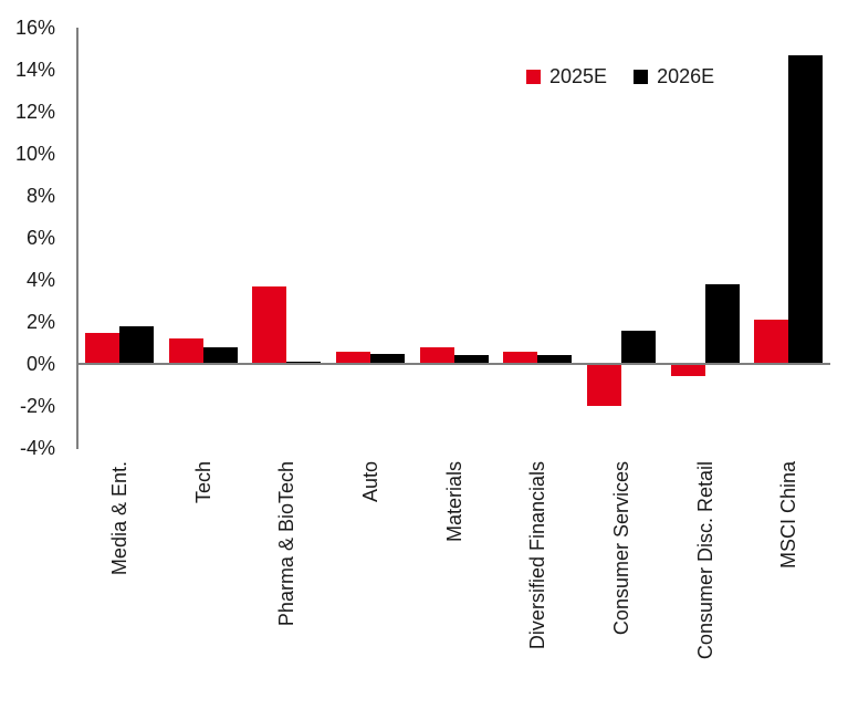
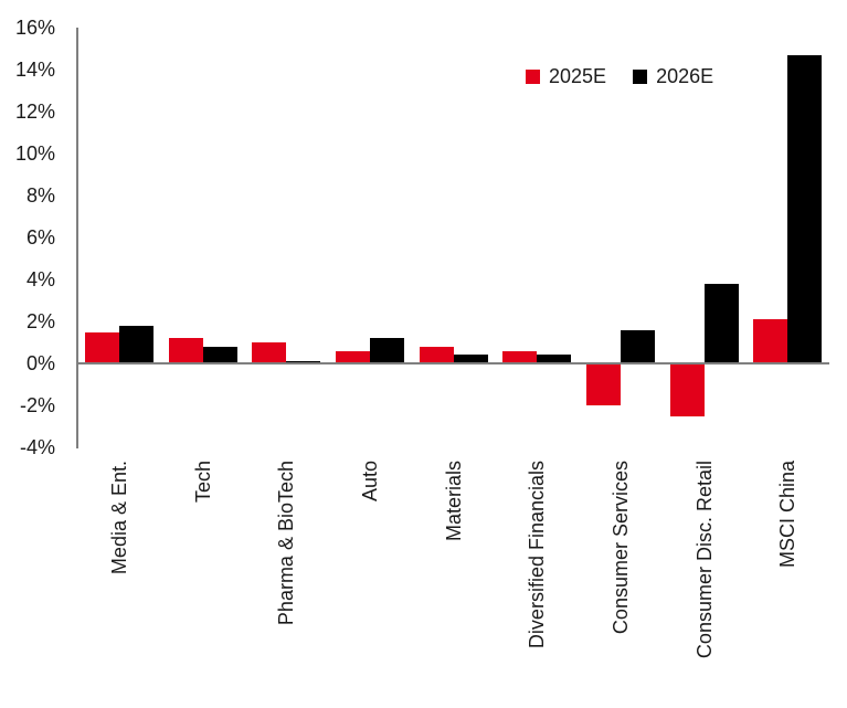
2025E/Pharma & BioTech: 3.7% -> 1.0%
2026E/Auto: 0.5% -> 1.2%
2025E/Consumer Disc. Retail: -0.6% -> -2.5%
